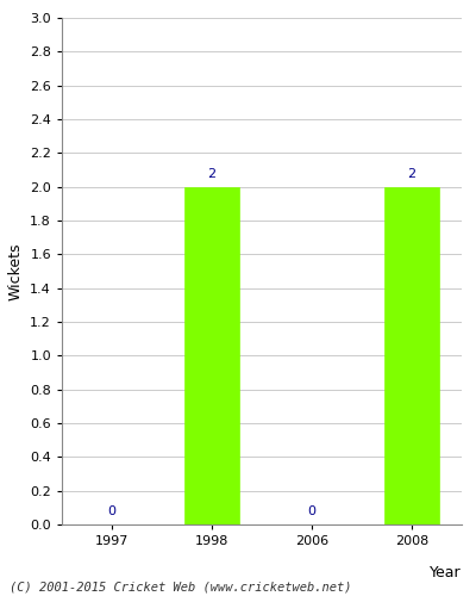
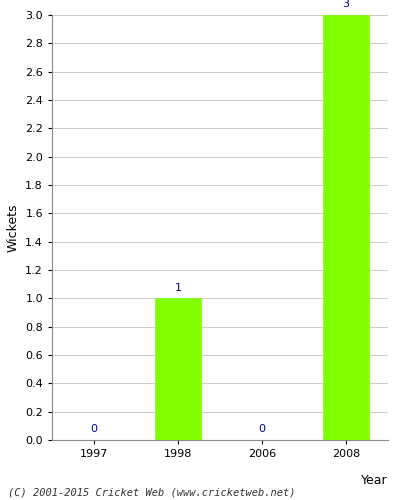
1998: 2 -> 1
2008: 2 -> 3
